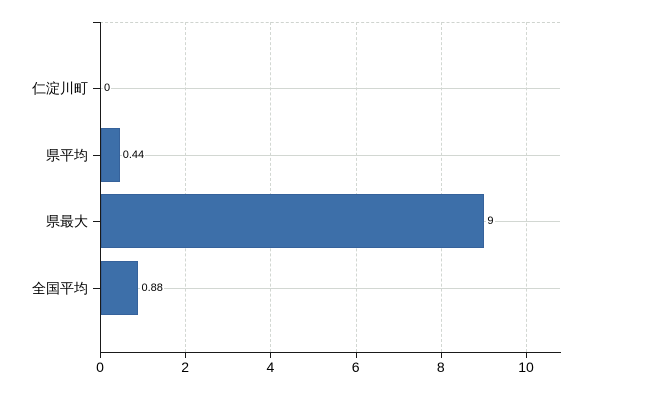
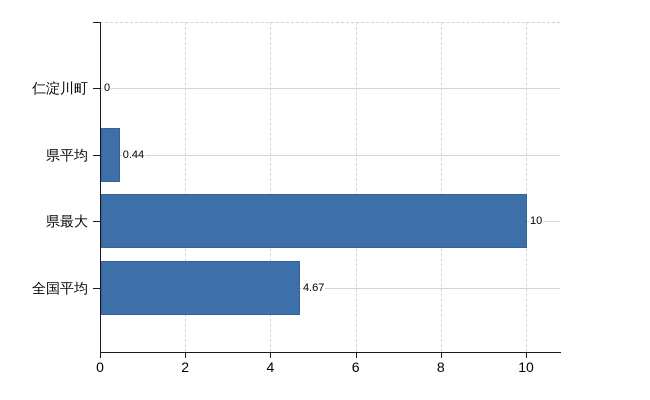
県最大: 9 -> 10
全国平均: 0.88 -> 4.67
